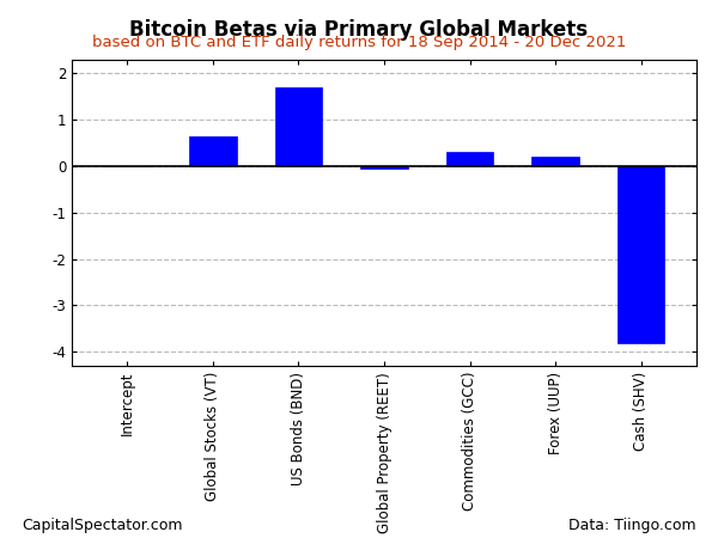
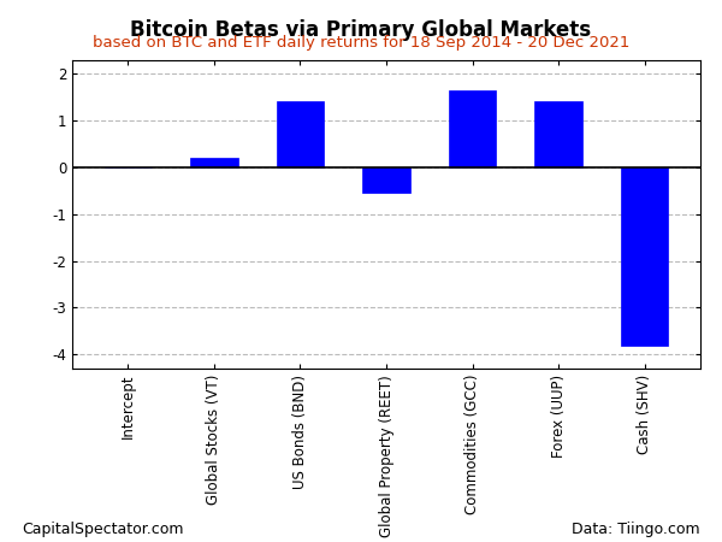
Global Stocks (VT): 0.65 -> 0.20
US Bonds (BND): 1.70 -> 1.40
Global Property (REET): -0.06 -> -0.55
Commodities (GCC): 0.30 -> 1.65
Forex (UUP): 0.20 -> 1.40
